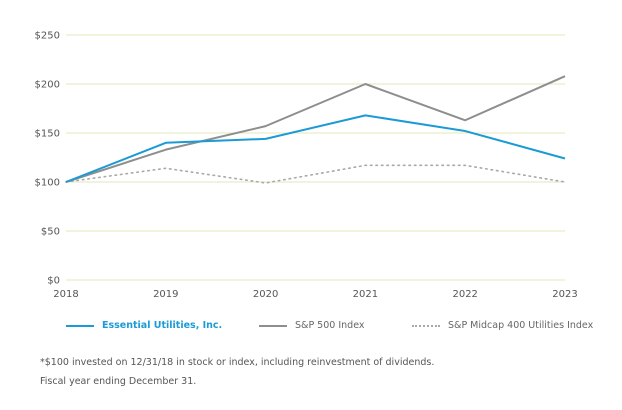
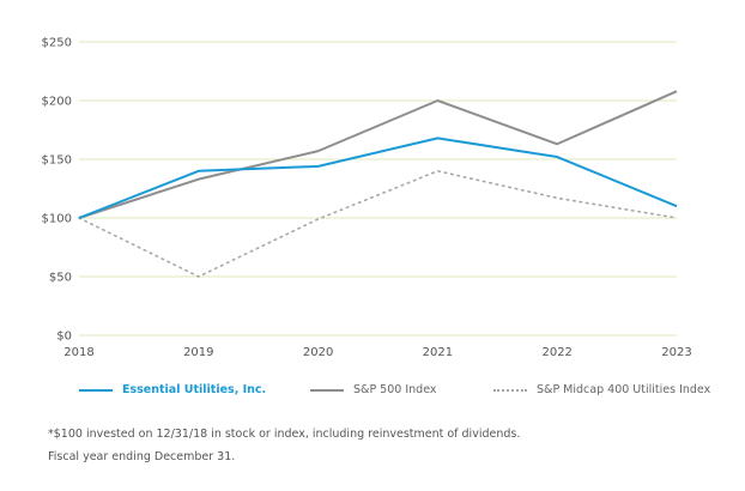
S&P Midcap 400 Utilities Index/2019: $110 -> $50
S&P Midcap 400 Utilities Index/2021: $120 -> $140
Essential Utilities, Inc./2023: $120 -> $110
